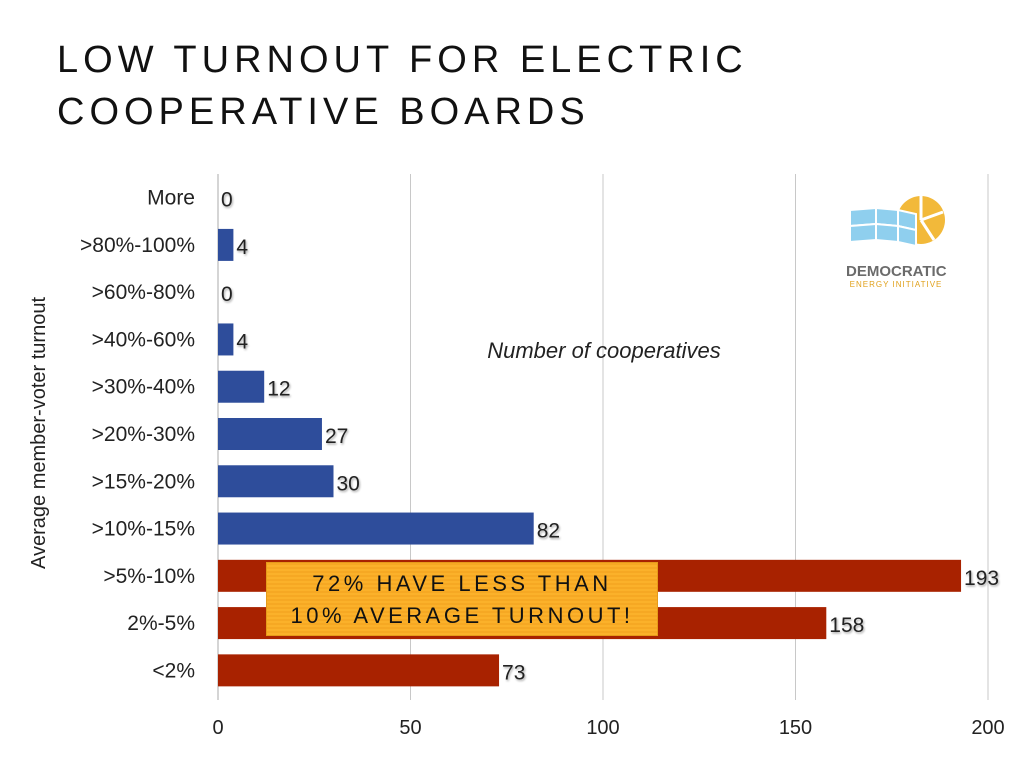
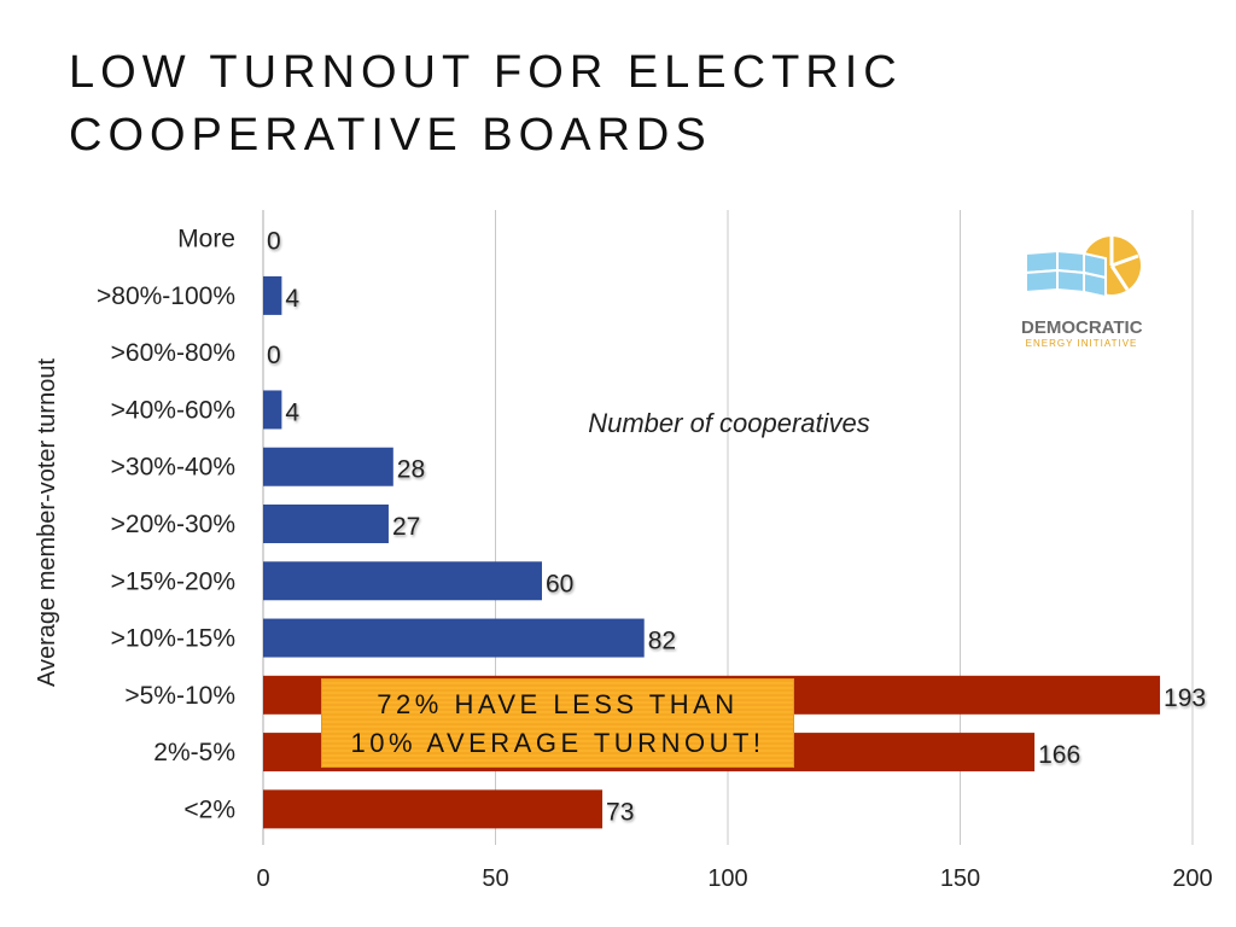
>30%-40%: 12 -> 28
>15%-20%: 30 -> 60
2%-5%: 158 -> 166
